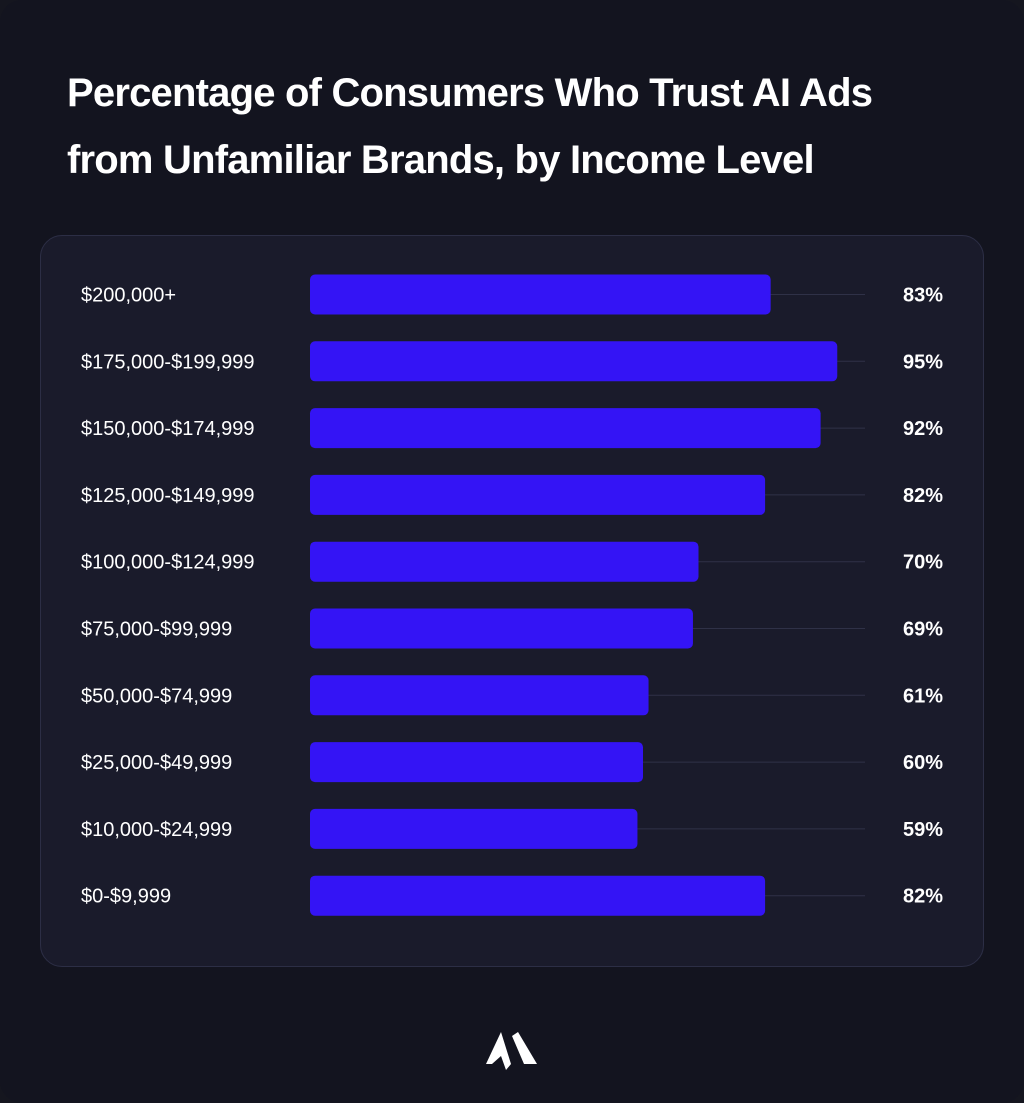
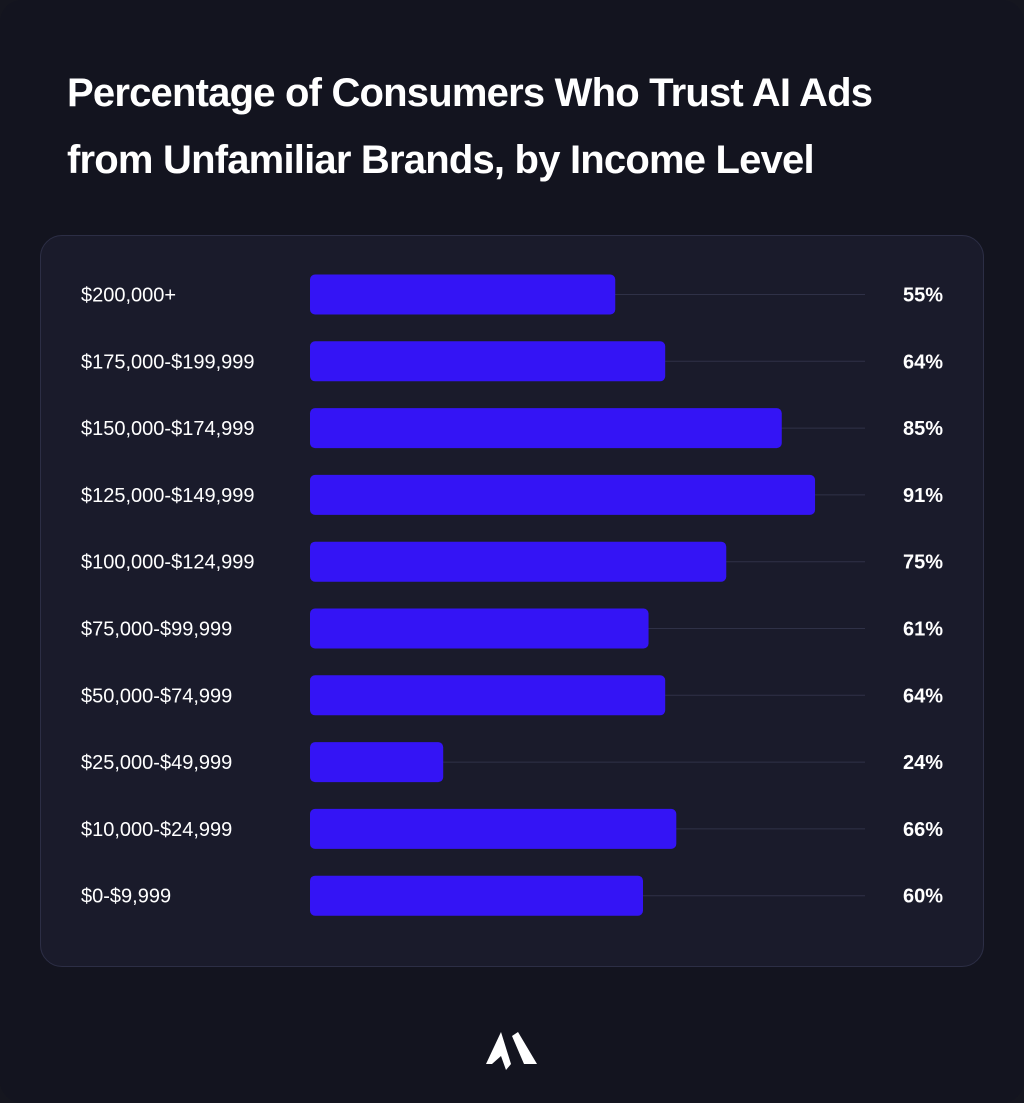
$200,000+: 83% -> 55%
$175,000-$199,999: 95% -> 64%
$150,000-$174,999: 92% -> 85%
$125,000-$149,999: 82% -> 91%
$100,000-$124,999: 70% -> 75%
$75,000-$99,999: 69% -> 61%
$50,000-$74,999: 61% -> 64%
$25,000-$49,999: 60% -> 24%
$10,000-$24,999: 59% -> 66%
$0-$9,999: 82% -> 60%
